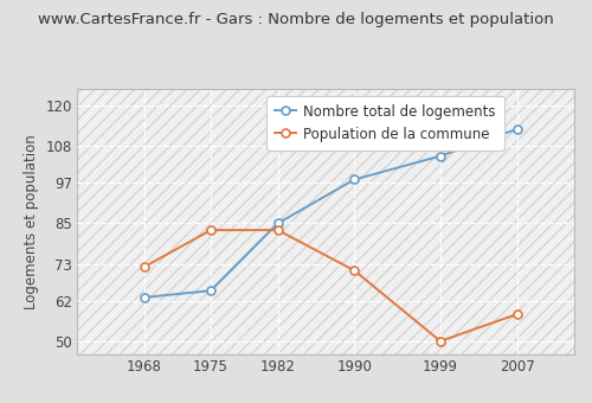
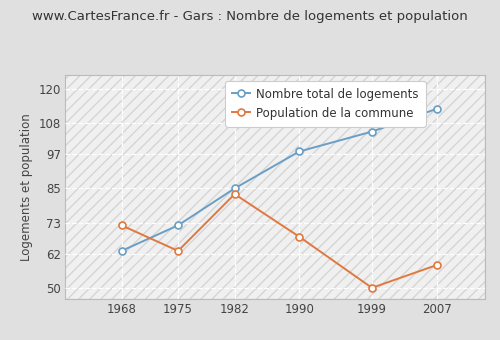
Nombre total de logements/1975: 65 -> 72
Population de la commune/1975: 83 -> 63
Population de la commune/1990: 71 -> 68
